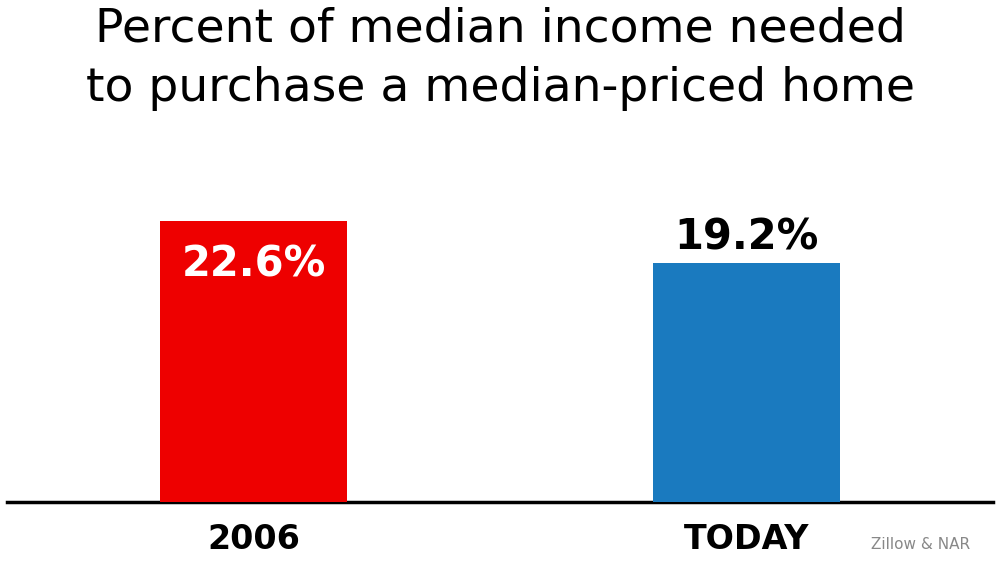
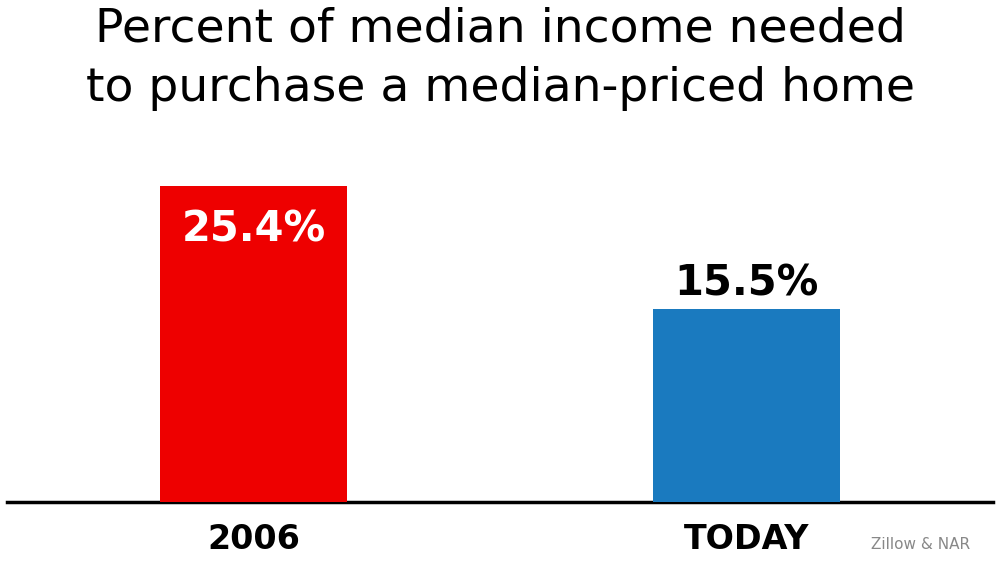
2006: 22.6% -> 25.4%
TODAY: 19.2% -> 15.5%
